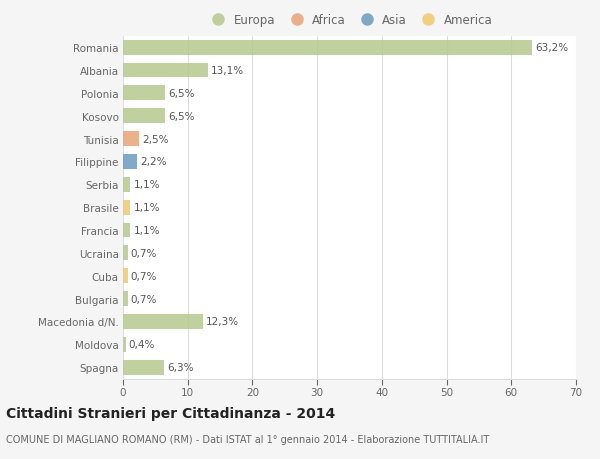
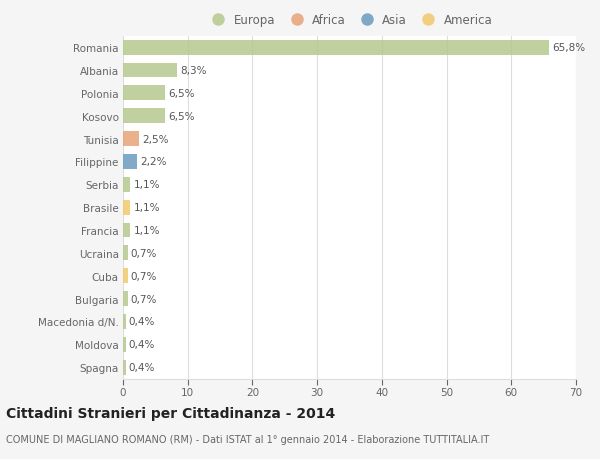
Romania: 63,2% -> 65,8%
Albania: 13,1% -> 8,3%
Macedonia d/N.: 12,3% -> 0,4%
Spagna: 6,3% -> 0,4%
